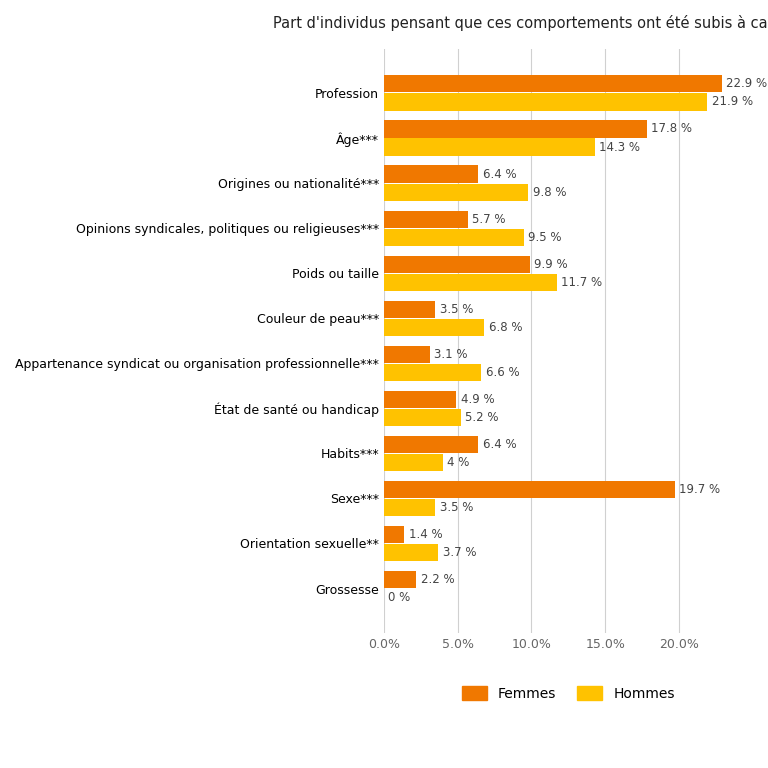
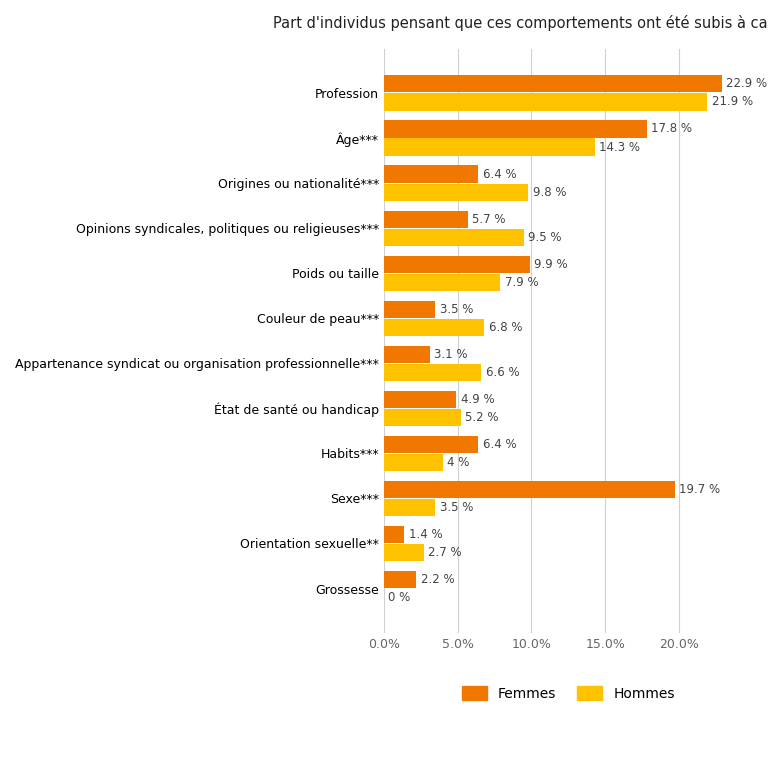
Hommes/Poids ou taille: 11.7 -> 7.9
Hommes/Orientation sexuelle**: 3.7 -> 2.7
